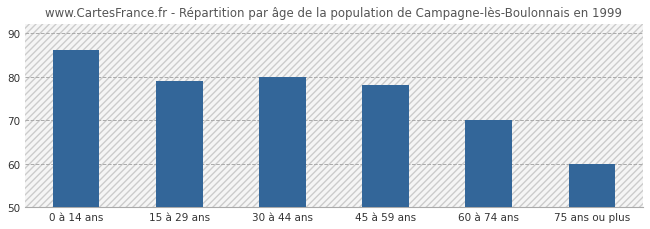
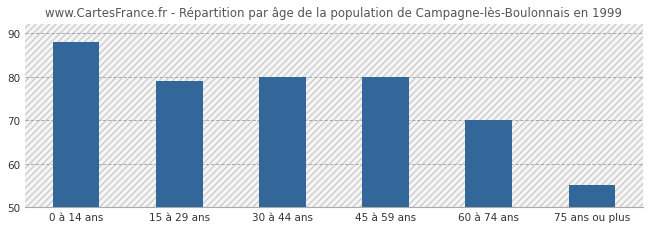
0 à 14 ans: 86 -> 88
45 à 59 ans: 78 -> 80
75 ans ou plus: 60 -> 55
